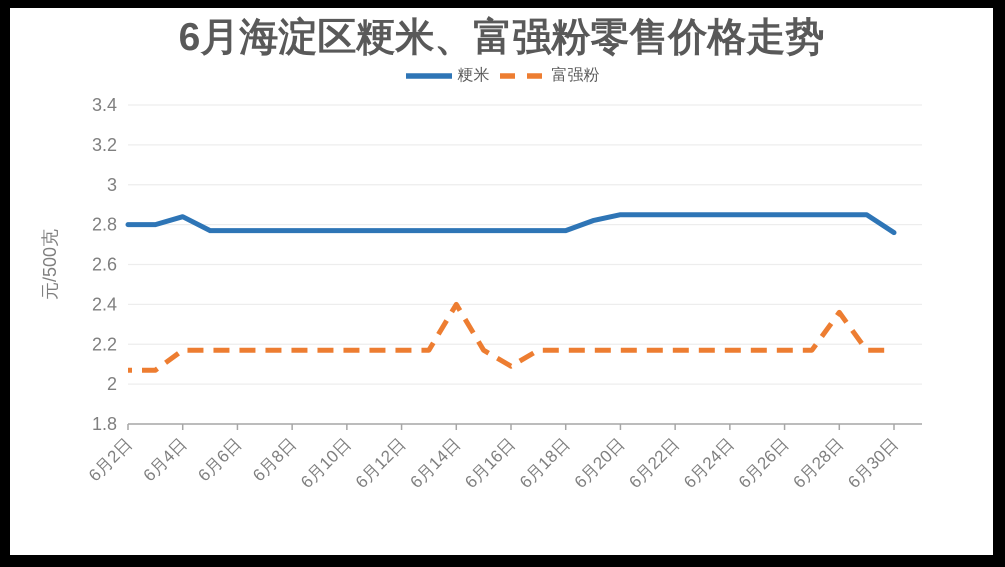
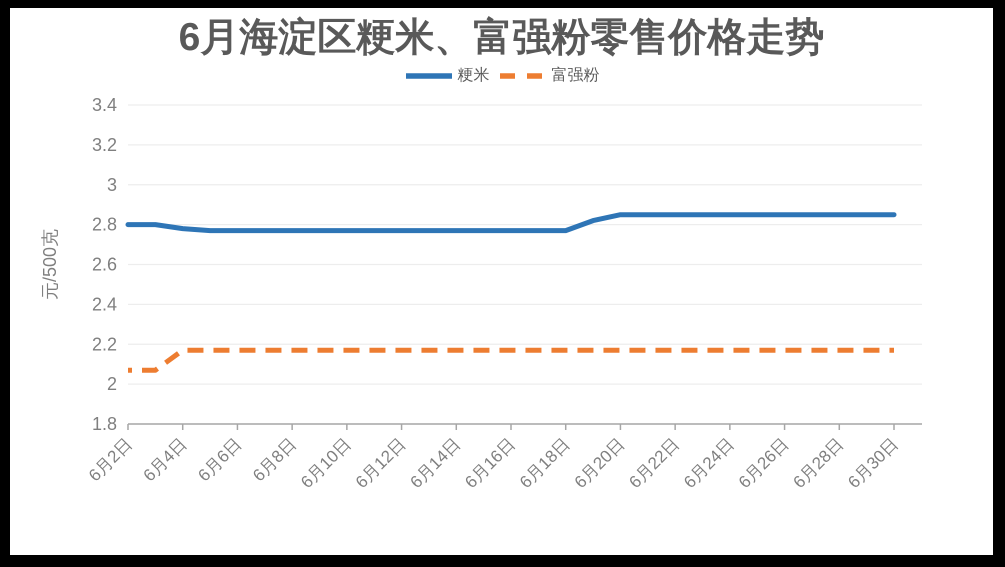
粳米/6月4日: 2.84 -> 2.78
富强粉/6月14日: 2.40 -> 2.17
富强粉/6月16日: 2.09 -> 2.17
富强粉/6月28日: 2.36 -> 2.17
粳米/6月30日: 2.76 -> 2.85
